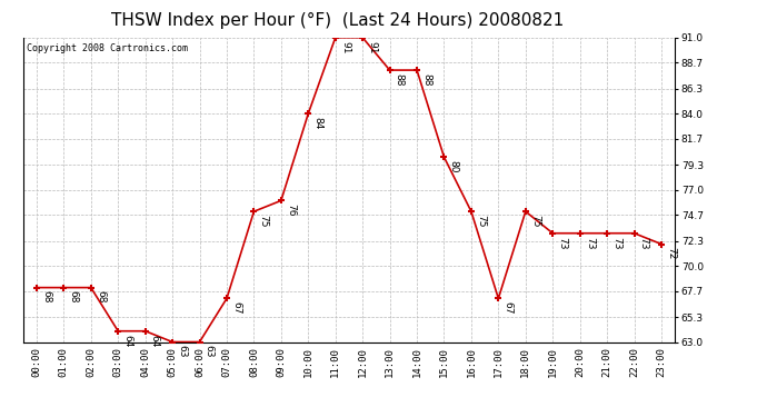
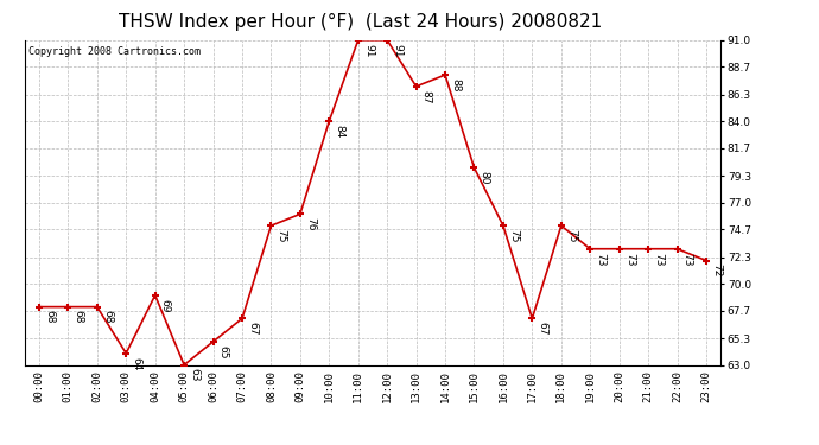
04:00: 64 -> 69
06:00: 63 -> 65
13:00: 88 -> 87
